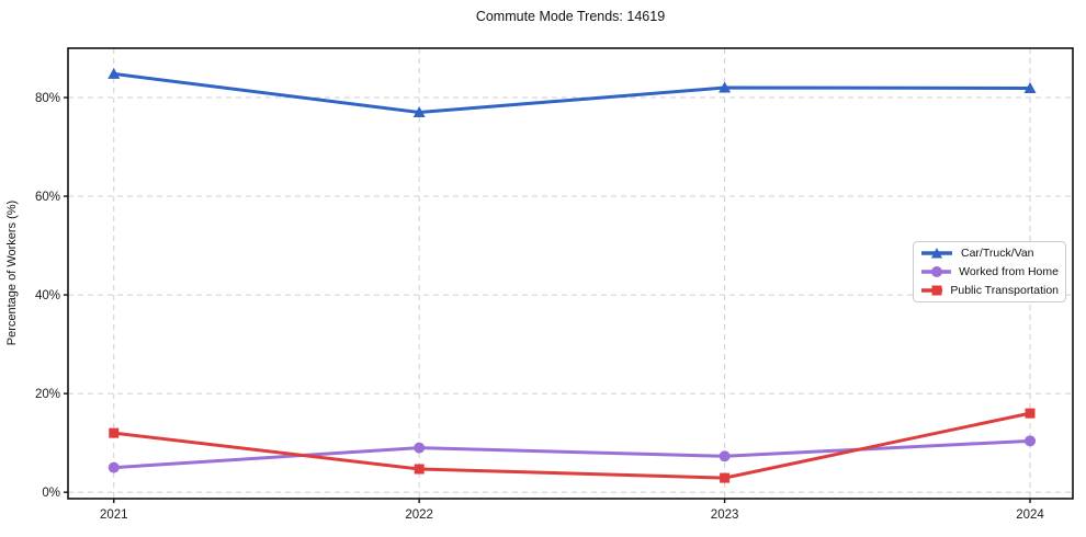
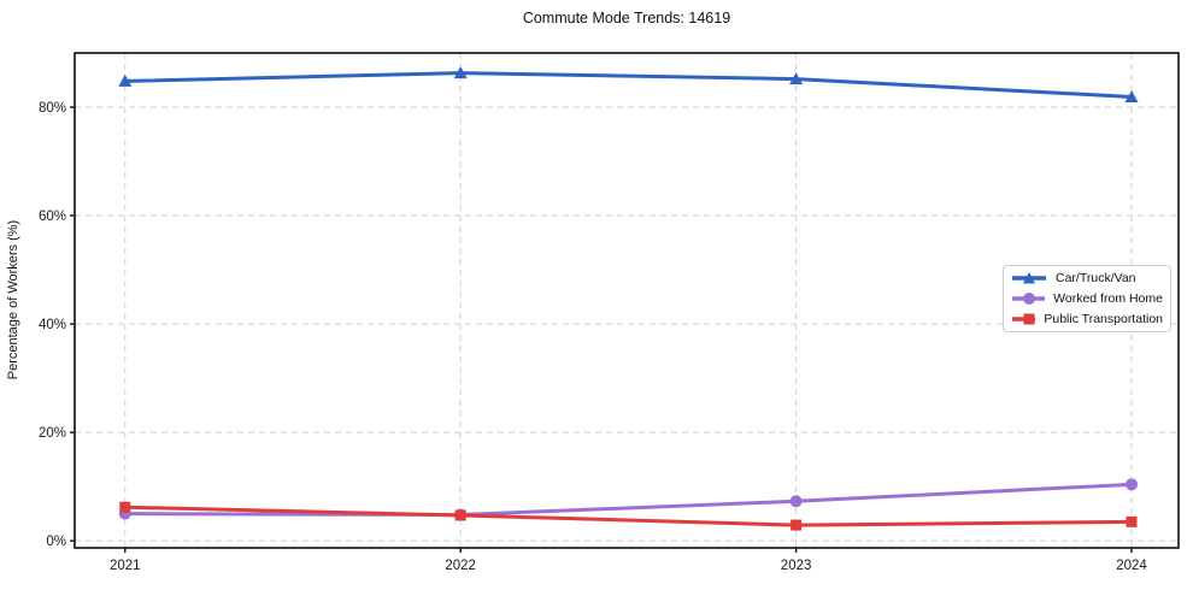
Public Transportation/2021: 12% -> 6%
Car/Truck/Van/2022: 77% -> 86%
Worked from Home/2022: 9% -> 5%
Car/Truck/Van/2023: 82% -> 85%
Public Transportation/2024: 16% -> 4%
